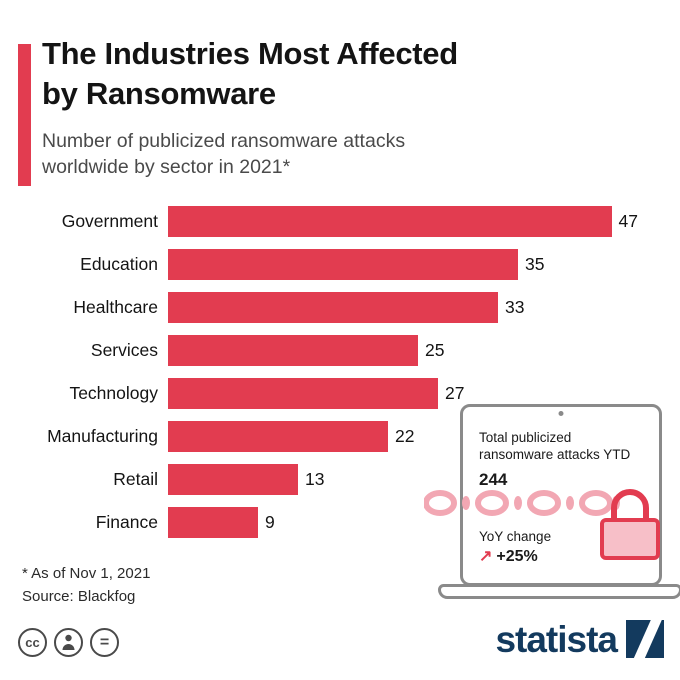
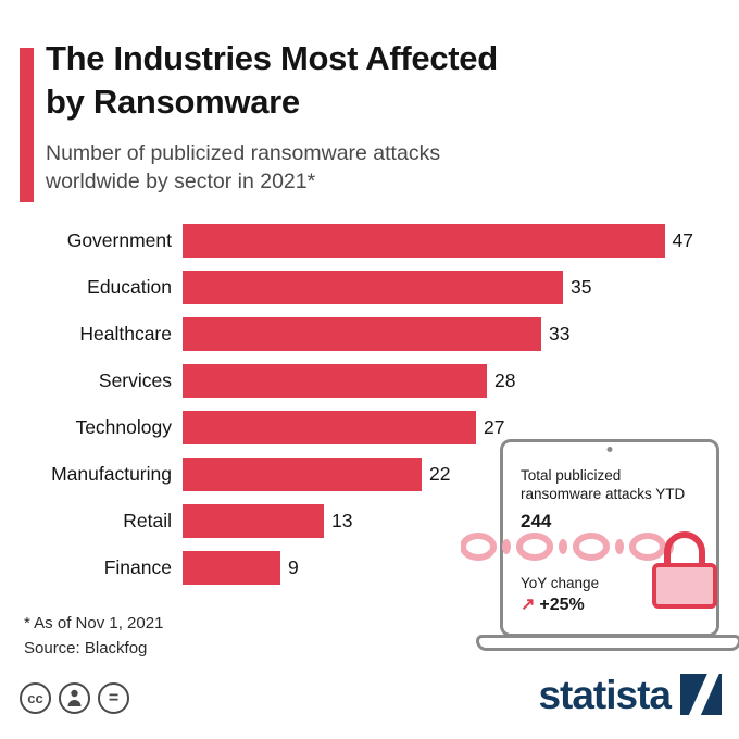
Services: 25 -> 28
